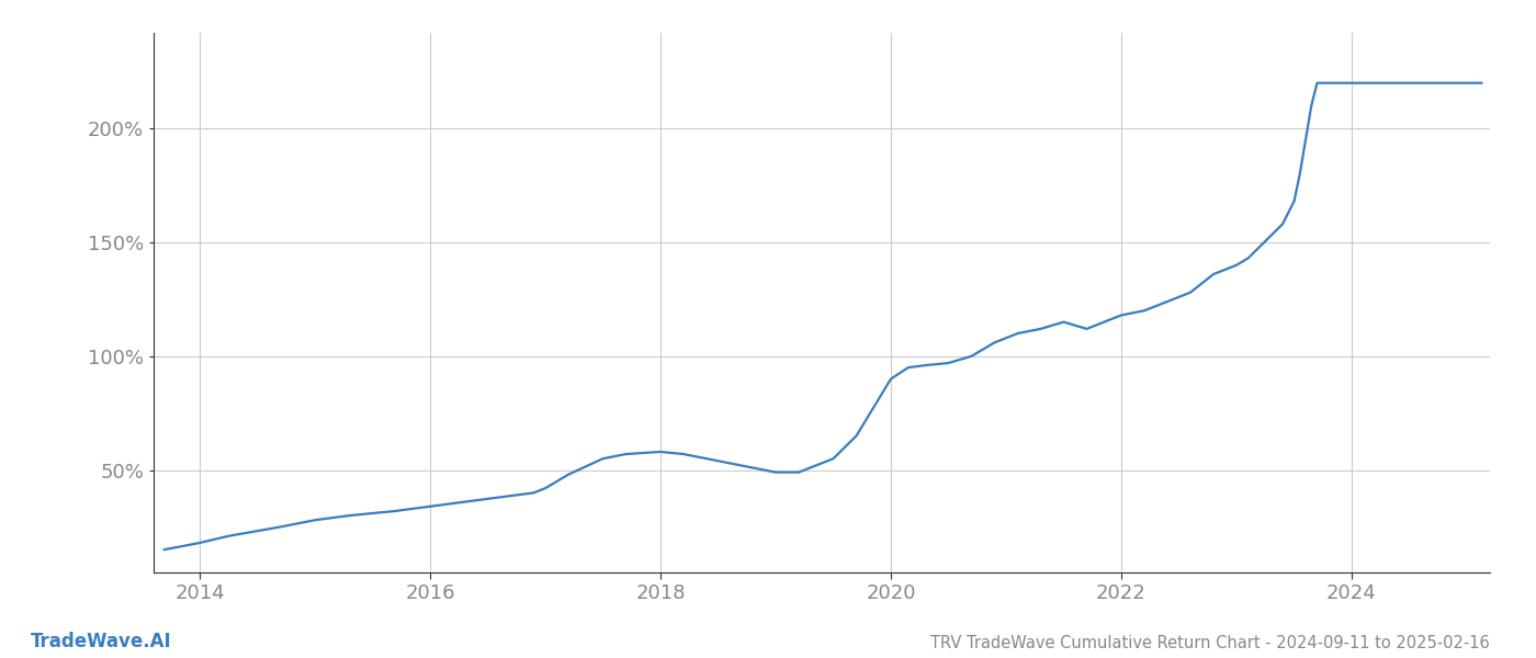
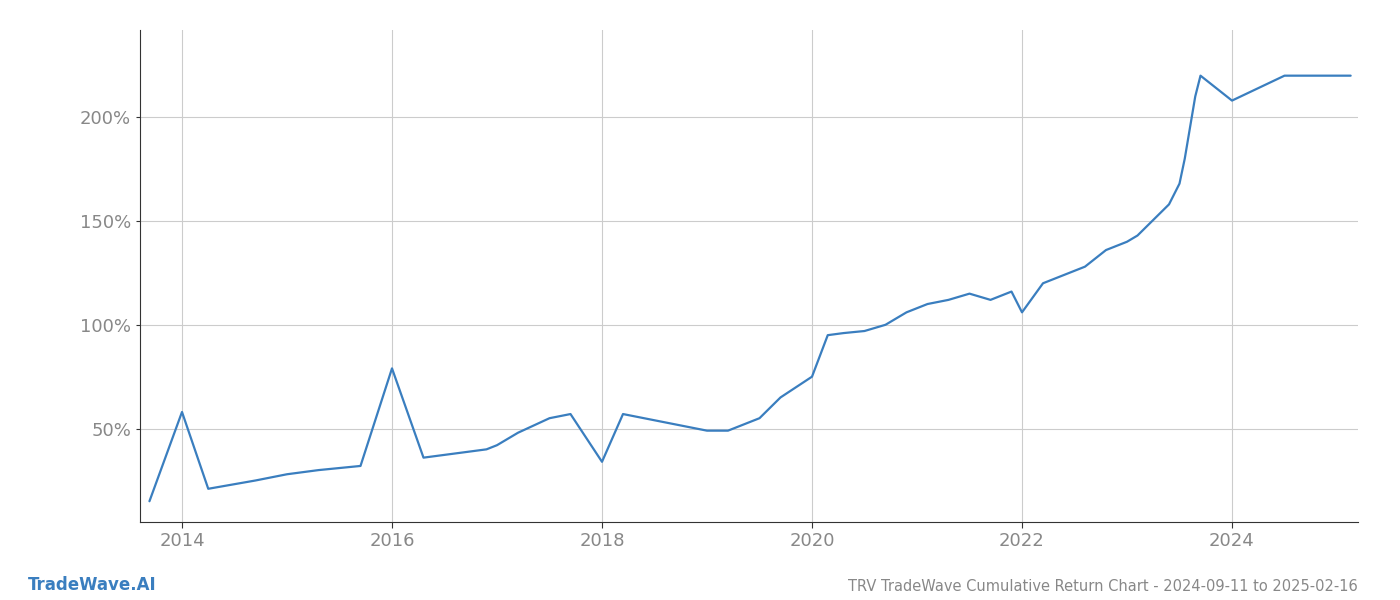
2014: 18% -> 58%
2016: 34% -> 79%
2018: 58% -> 34%
2020: 90% -> 75%
2022: 118% -> 106%
2024: 220% -> 208%
